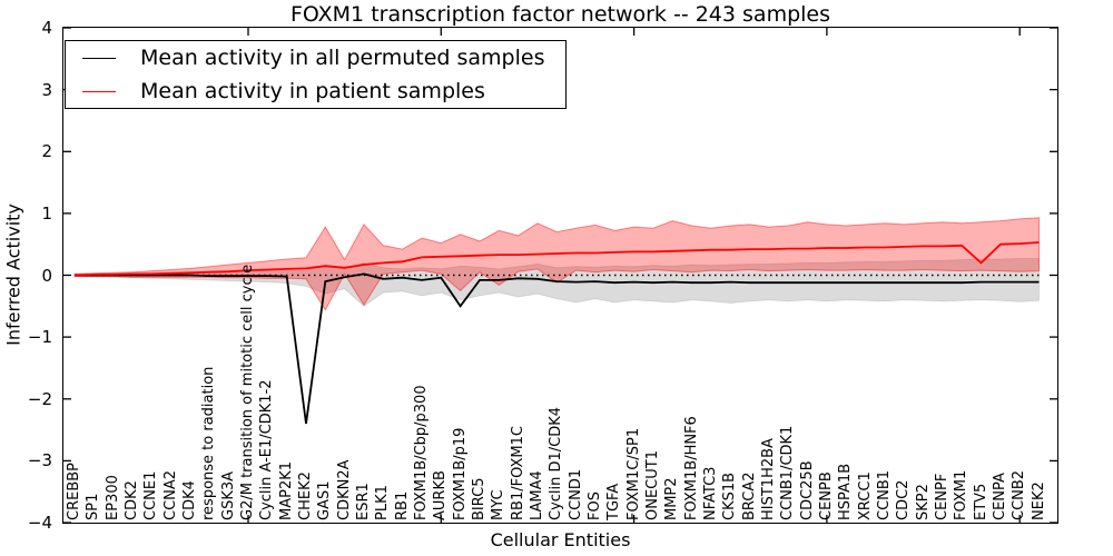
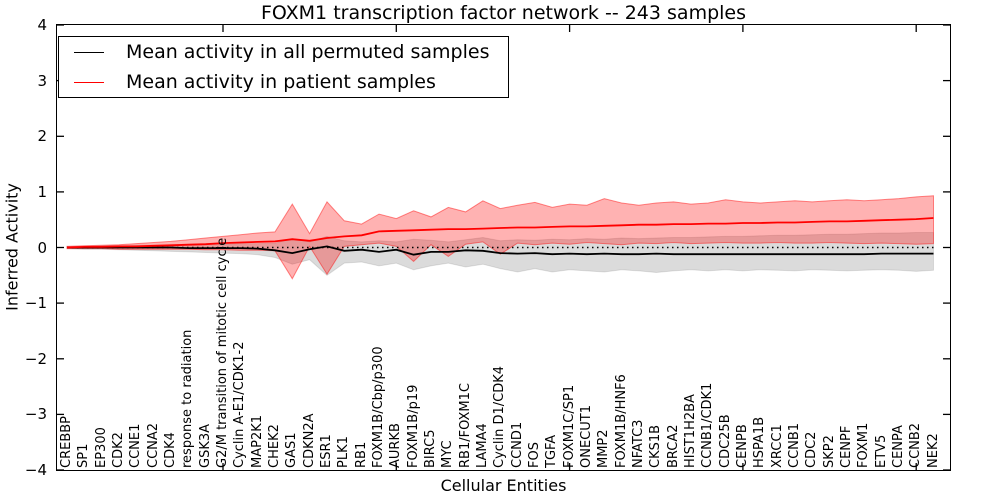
Mean activity in all permuted samples/CHEK2: -2.4 -> -0.1
Mean activity in all permuted samples/FOXM1B/p19: -0.5 -> -0.1
Mean activity in patient samples/ETV5: 0.2 -> 0.5
